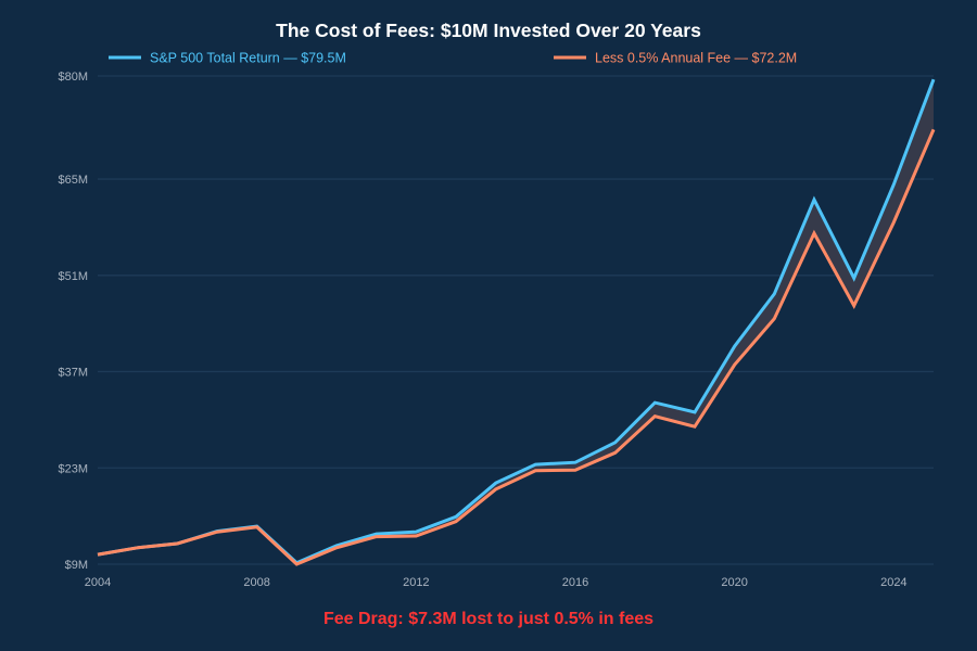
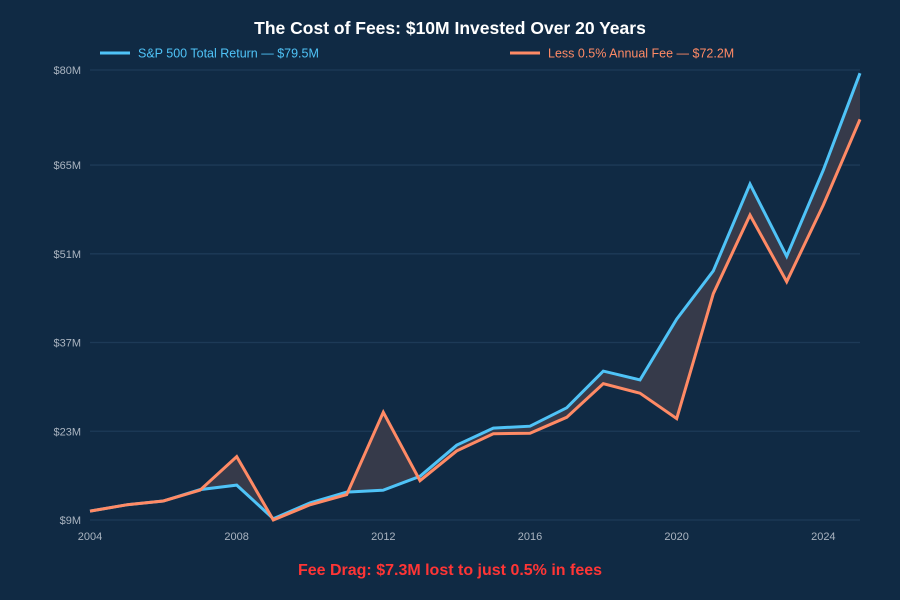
Less 0.5% Annual Fee — $72.2M/2008: $14M -> $19M
Less 0.5% Annual Fee — $72.2M/2012: $13M -> $26M
Less 0.5% Annual Fee — $72.2M/2020: $38M -> $25M
